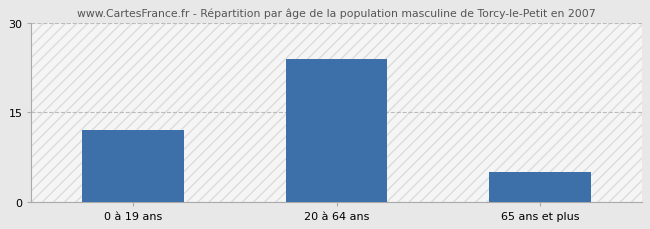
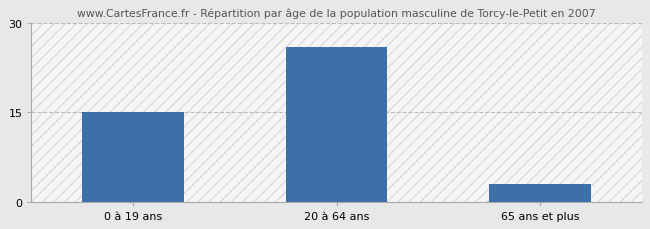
0 à 19 ans: 12 -> 15
20 à 64 ans: 24 -> 26
65 ans et plus: 5 -> 3
